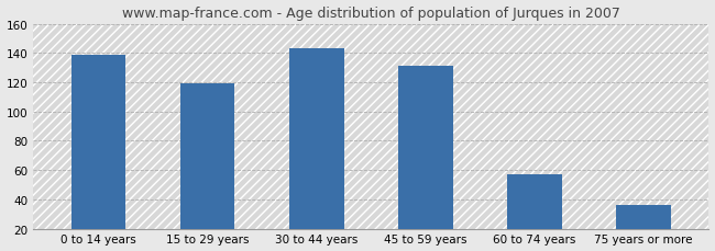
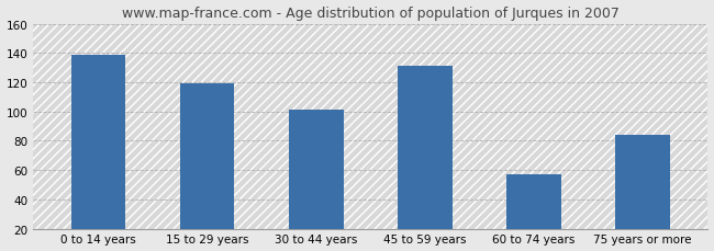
30 to 44 years: 143 -> 101
75 years or more: 36 -> 84
